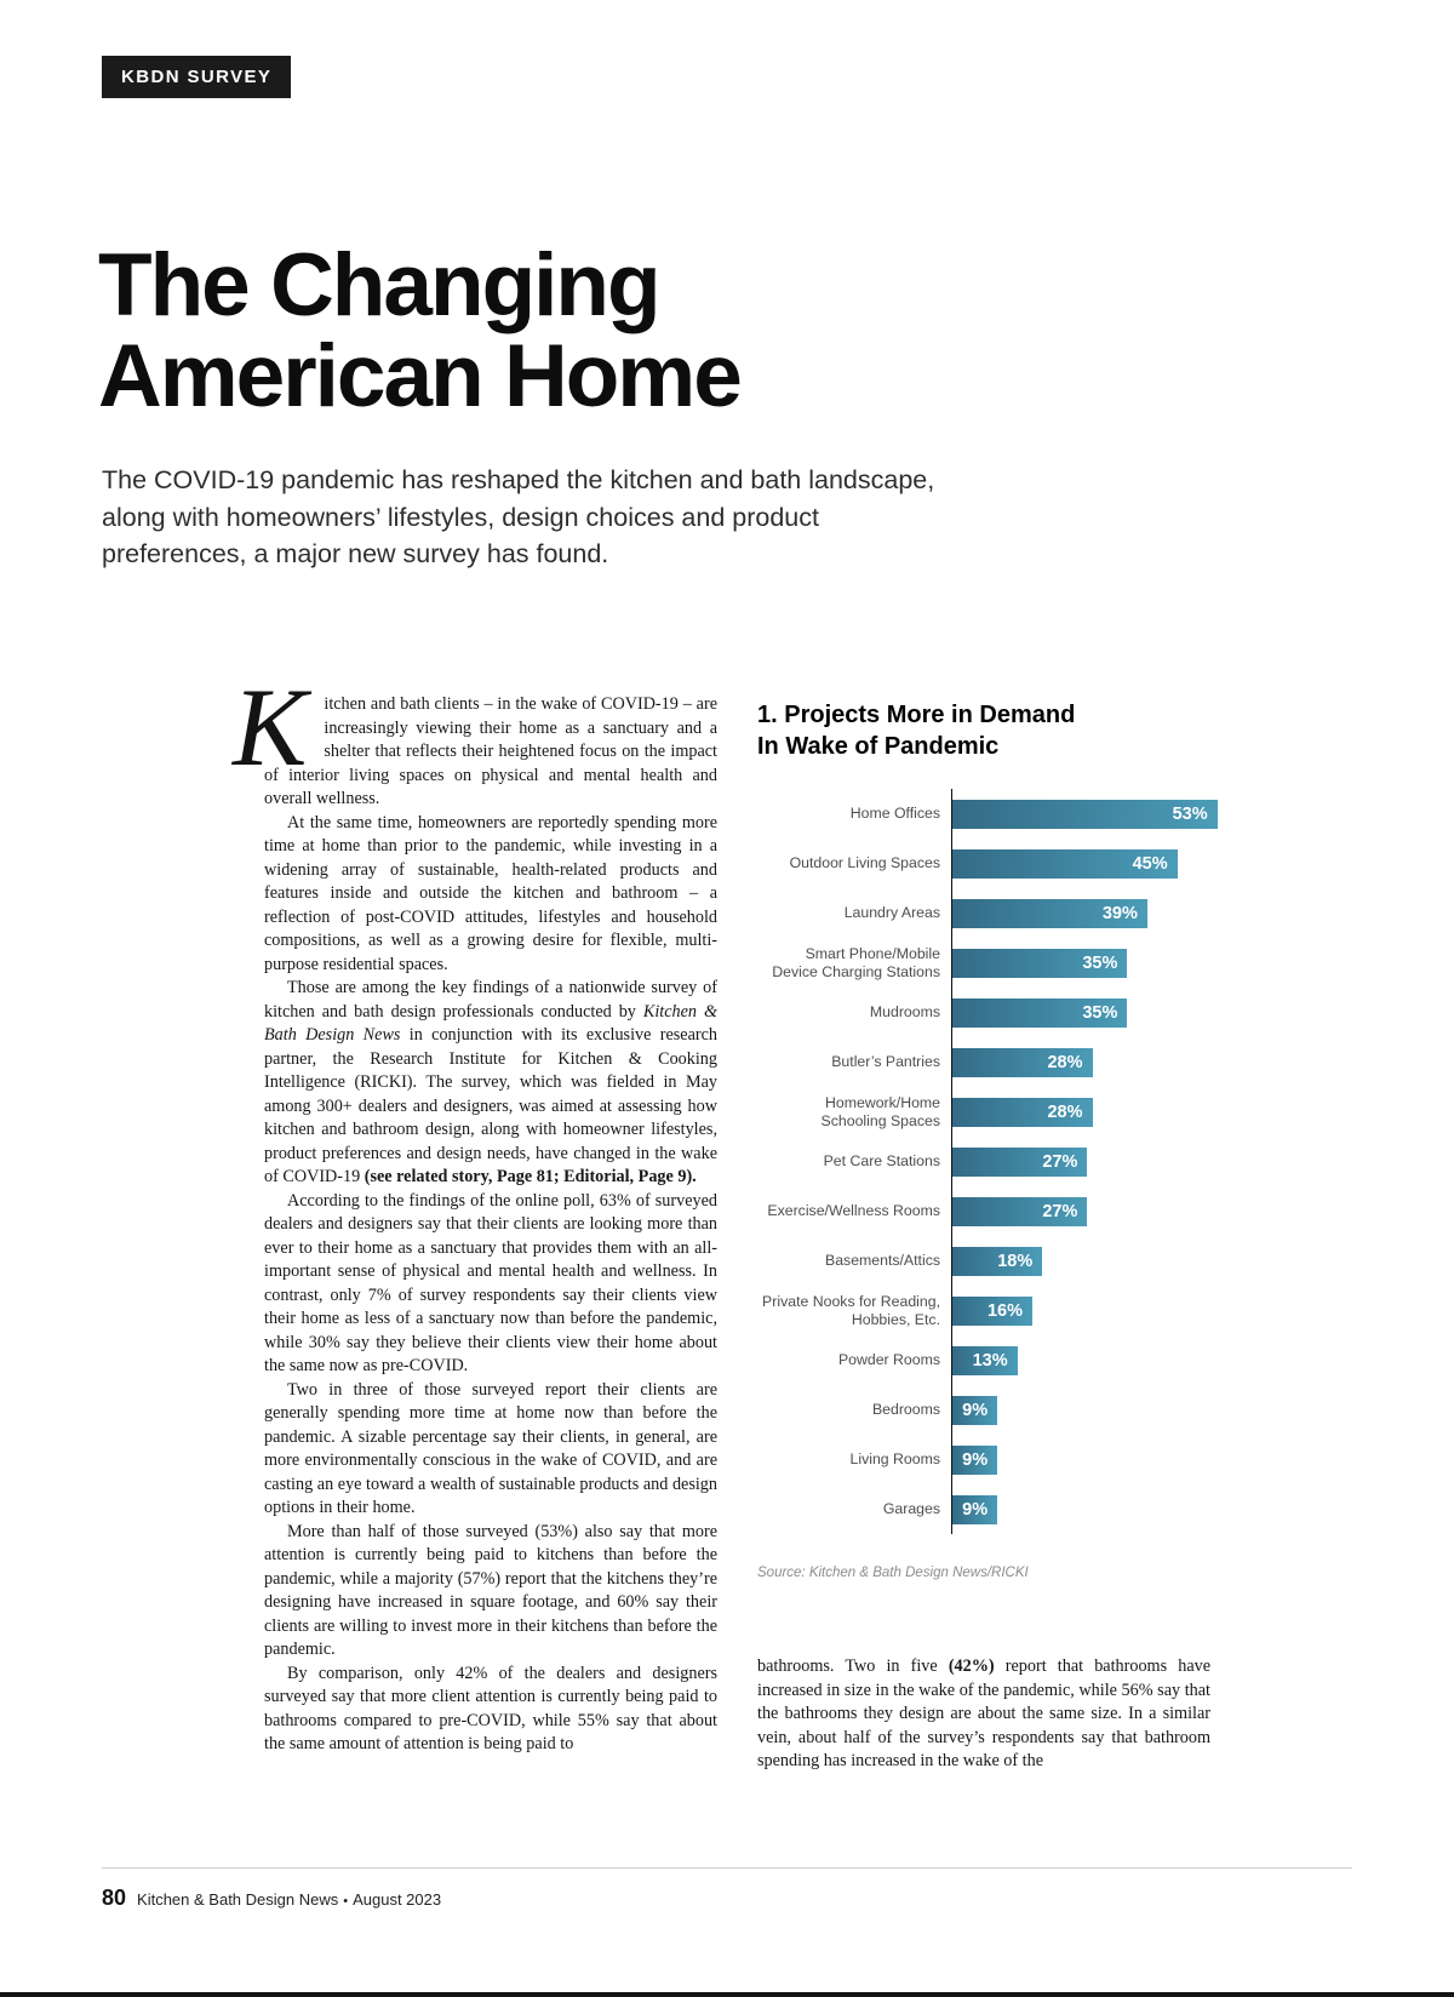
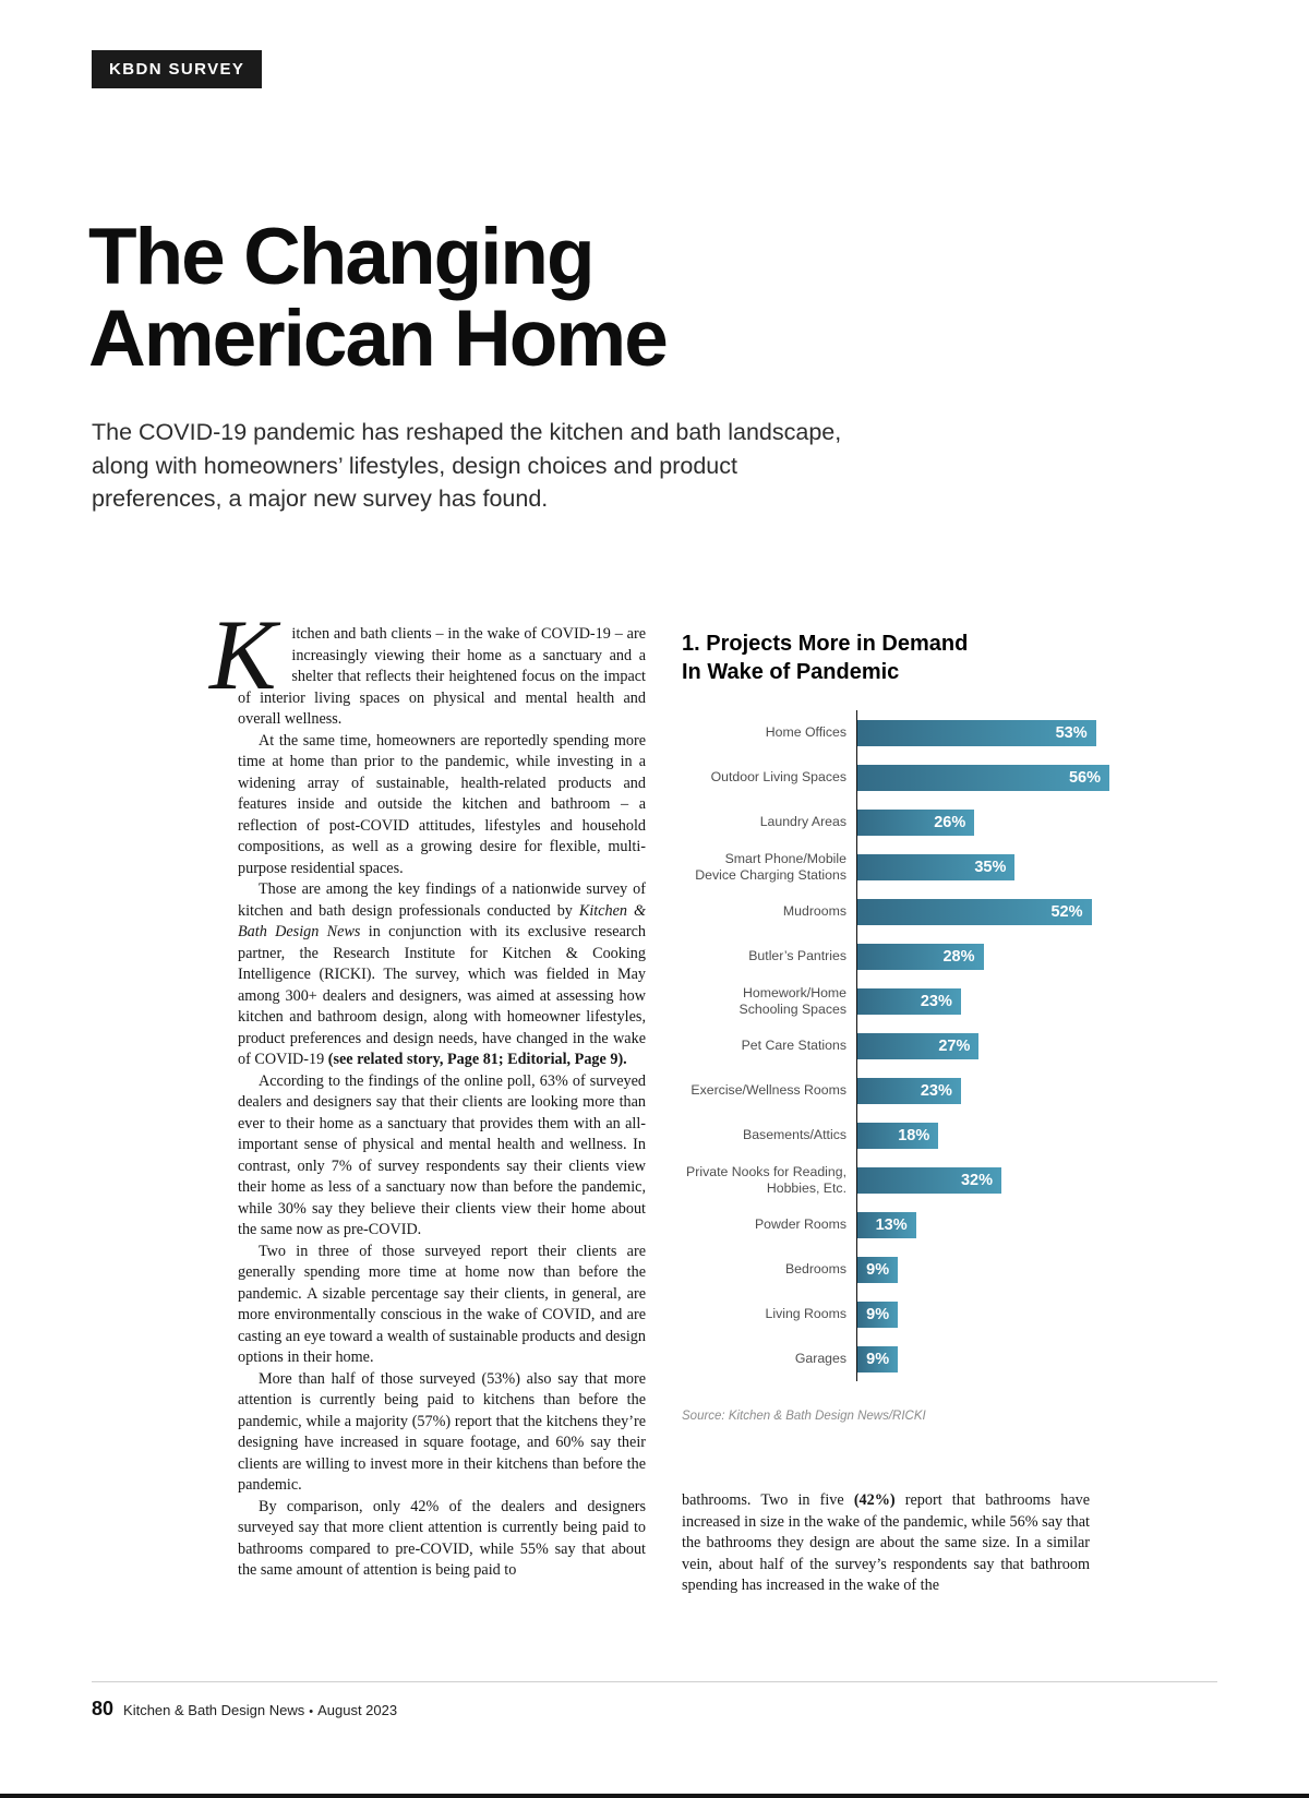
Outdoor Living Spaces: 45% -> 56%
Laundry Areas: 39% -> 26%
Mudrooms: 35% -> 52%
Homework/Home Schooling Spaces: 28% -> 23%
Exercise/Wellness Rooms: 27% -> 23%
Private Nooks for Reading, Hobbies, Etc.: 16% -> 32%
